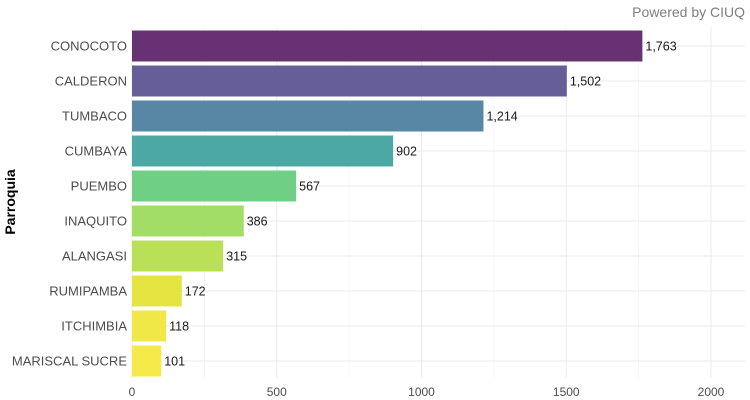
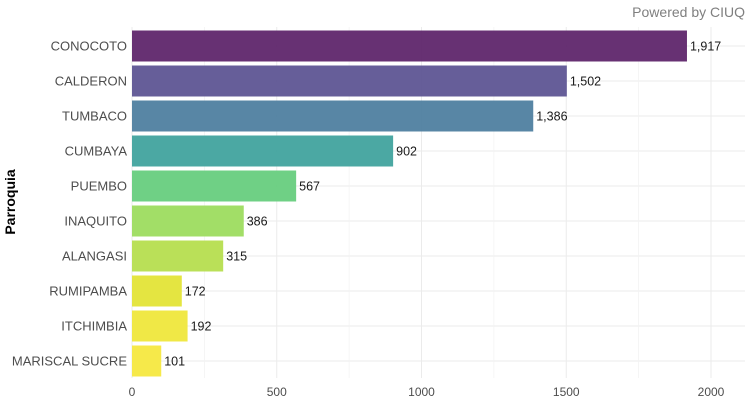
CONOCOTO: 1,763 -> 1,917
TUMBACO: 1,214 -> 1,386
ITCHIMBIA: 118 -> 192
